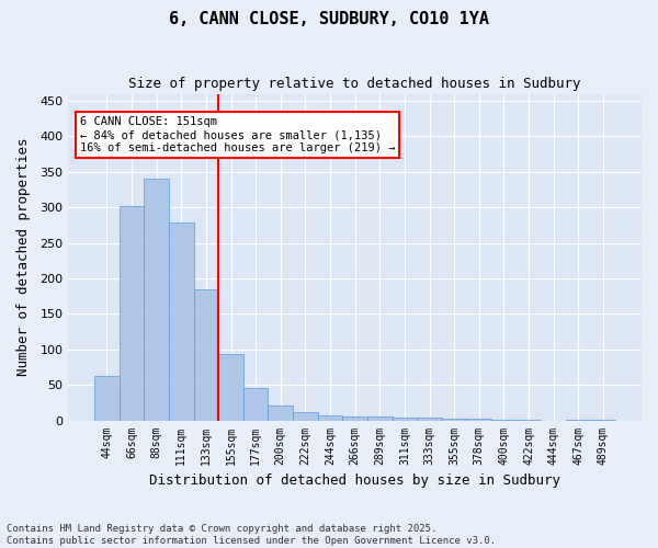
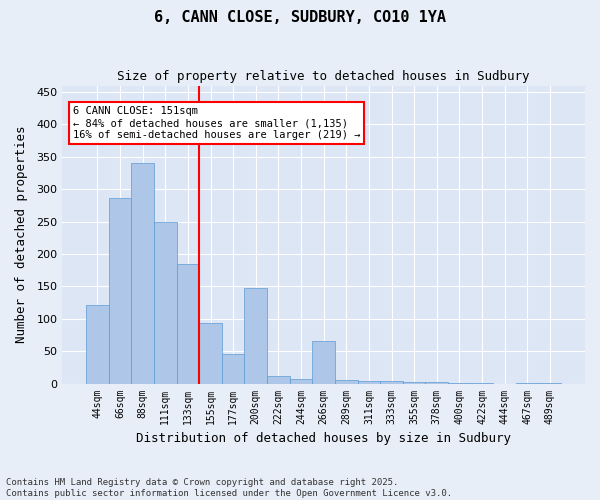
44sqm: 63 -> 122
66sqm: 302 -> 286
111sqm: 278 -> 250
200sqm: 21 -> 148
266sqm: 5 -> 66
